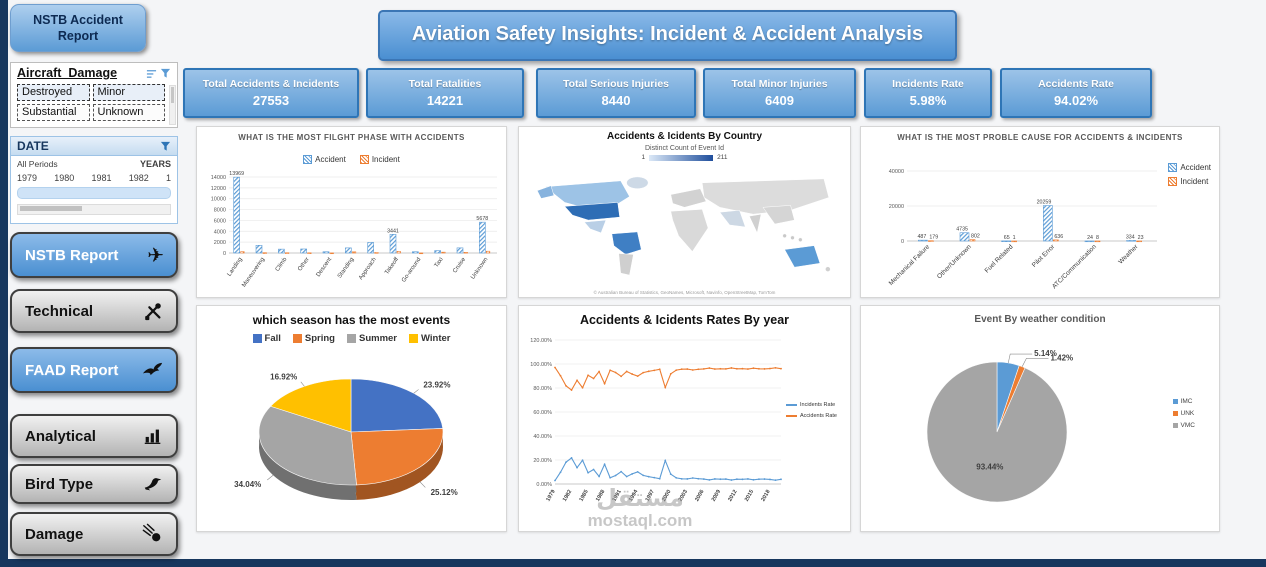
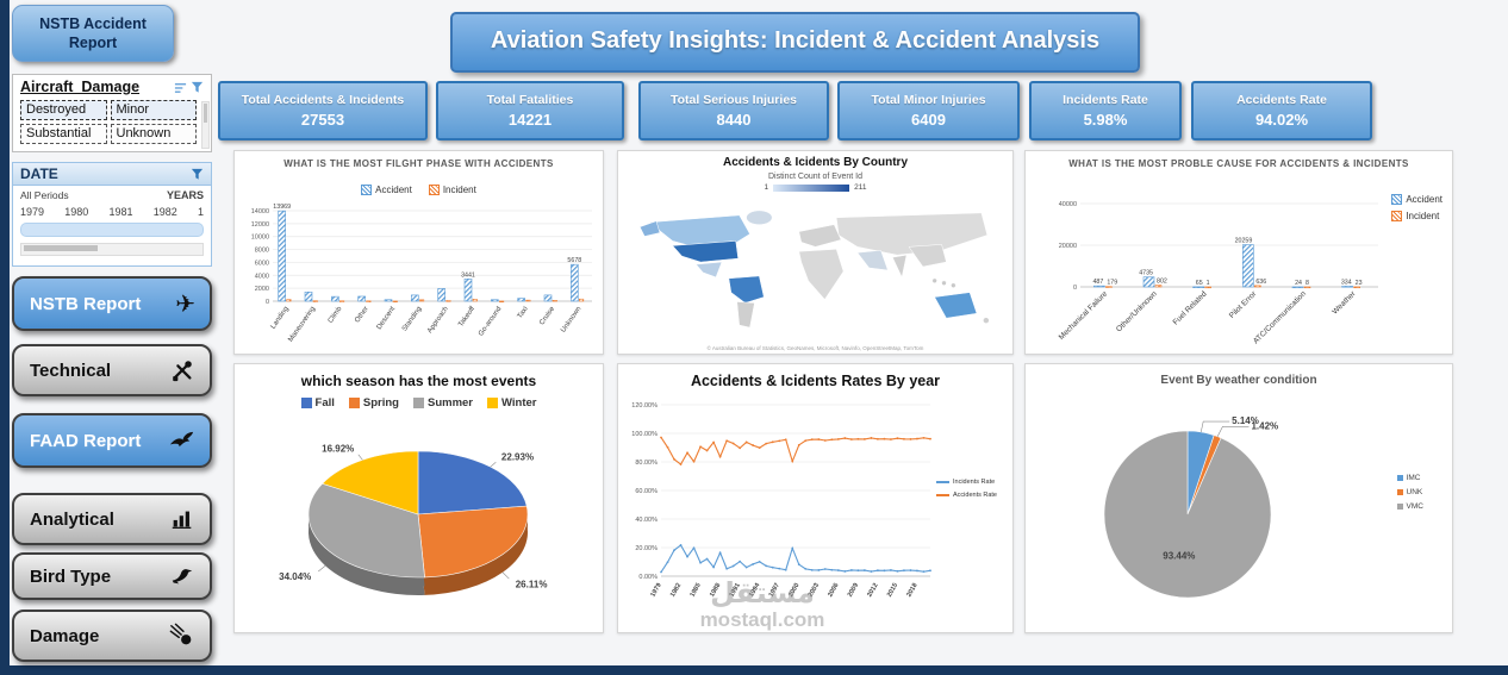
which season has the most events/Fall: 23.92% -> 22.93%
which season has the most events/Spring: 25.12% -> 26.11%
